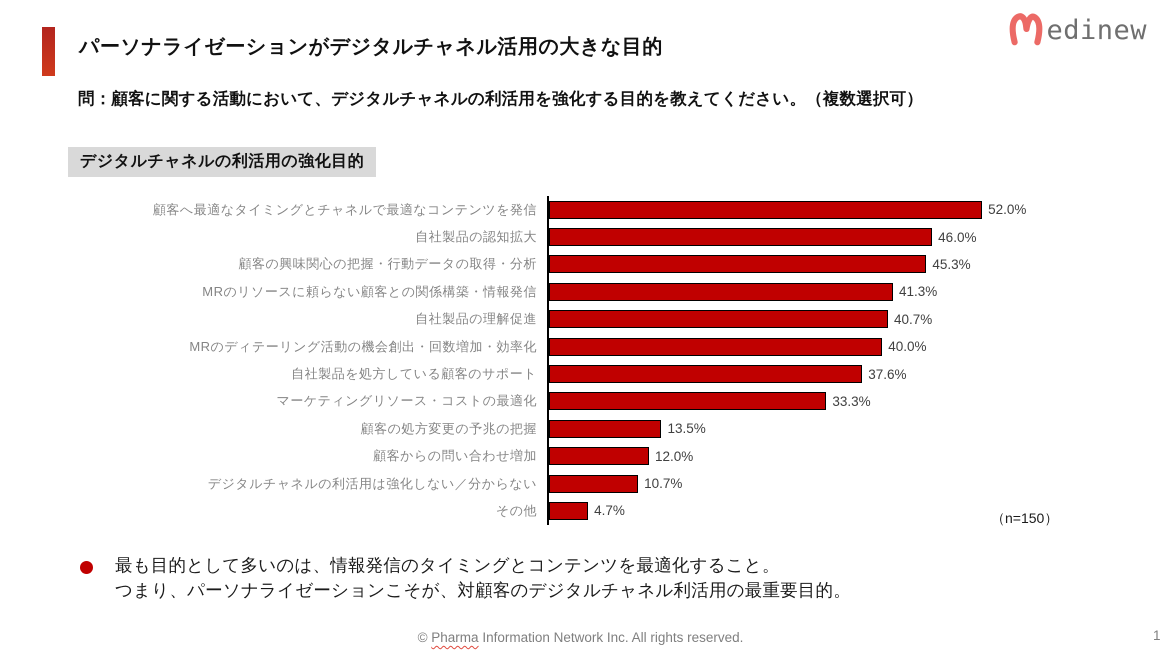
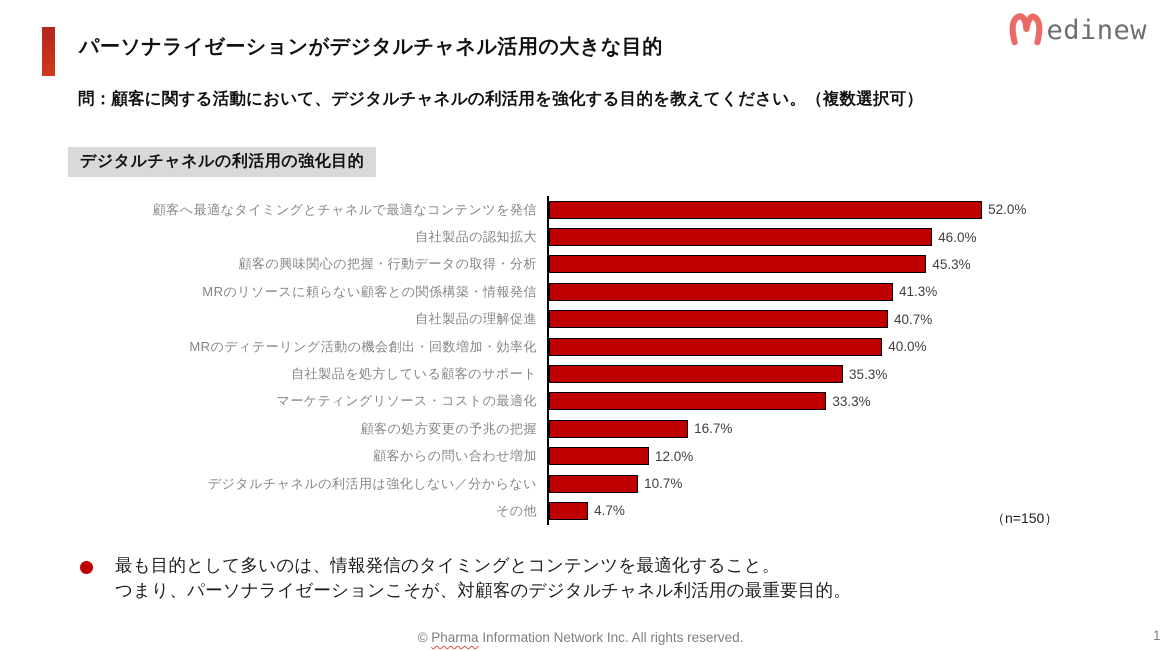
自社製品を処方している顧客のサポート: 37.6% -> 35.3%
顧客の処方変更の予兆の把握: 13.5% -> 16.7%
